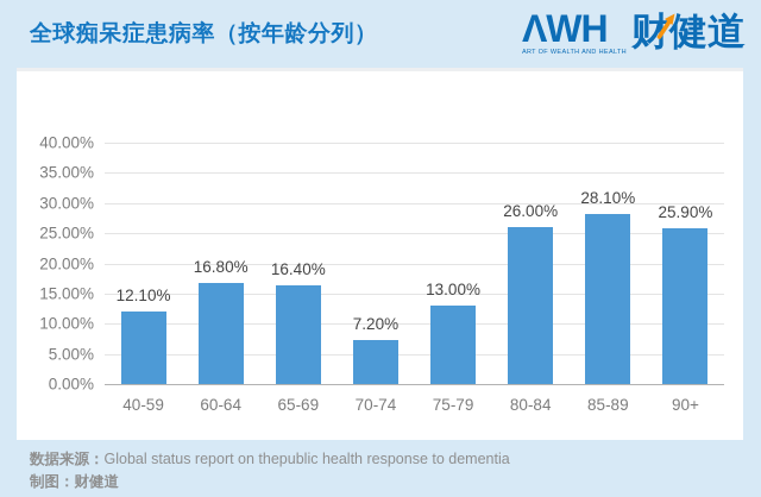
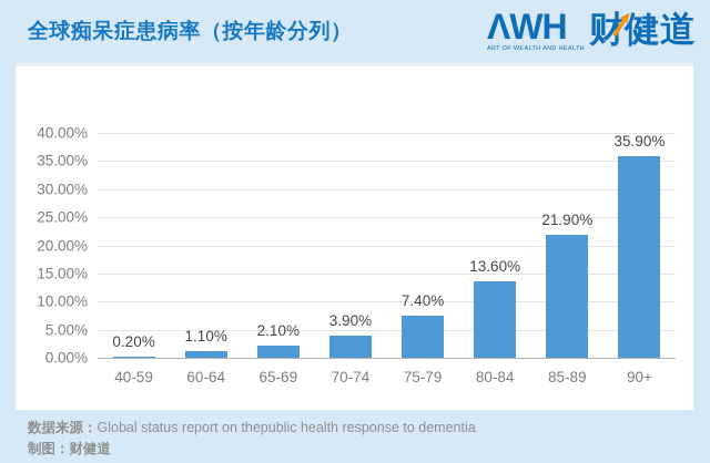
40-59: 12.10% -> 0.20%
60-64: 16.80% -> 1.10%
65-69: 16.40% -> 2.10%
70-74: 7.20% -> 3.90%
75-79: 13.00% -> 7.40%
80-84: 26.00% -> 13.60%
85-89: 28.10% -> 21.90%
90+: 25.90% -> 35.90%
